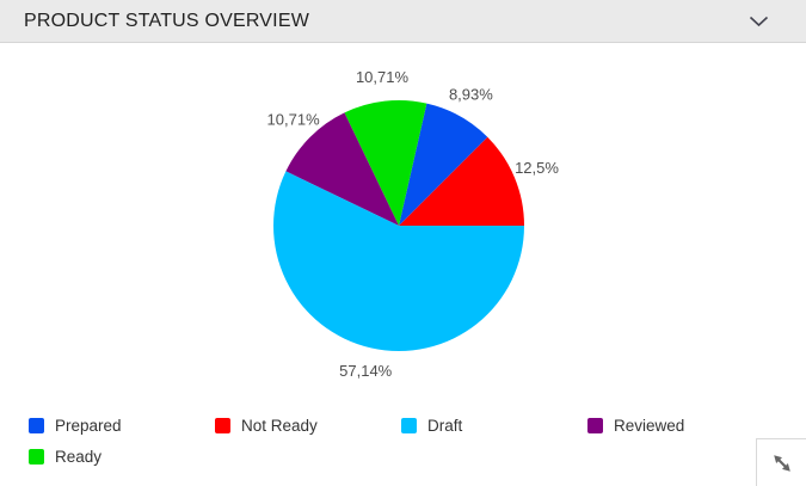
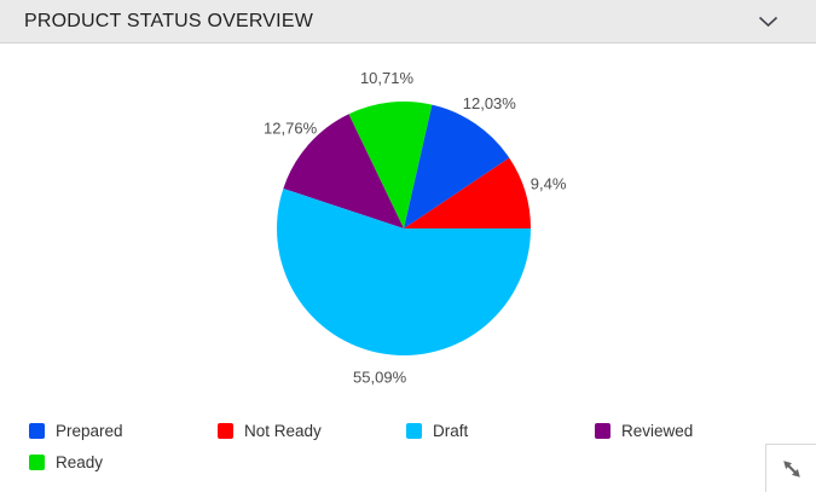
Prepared: 8,93% -> 12,03%
Not Ready: 12,5% -> 9,4%
Draft: 57,14% -> 55,09%
Reviewed: 10,71% -> 12,76%
